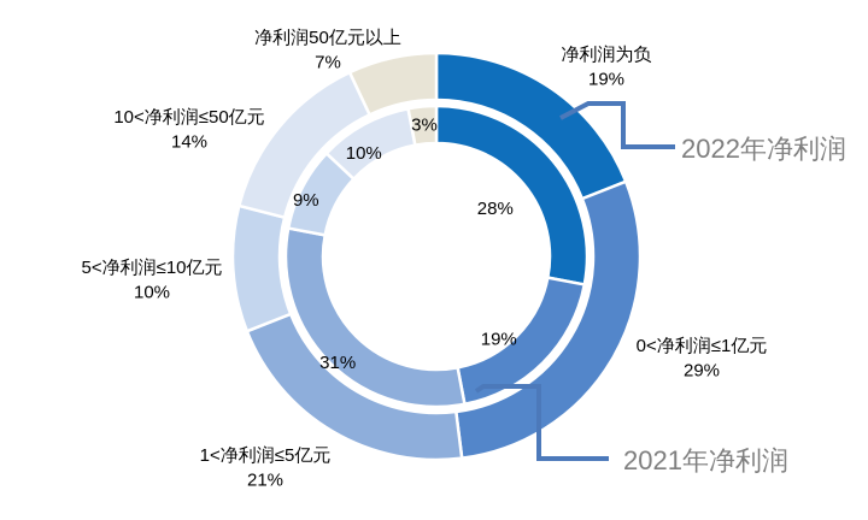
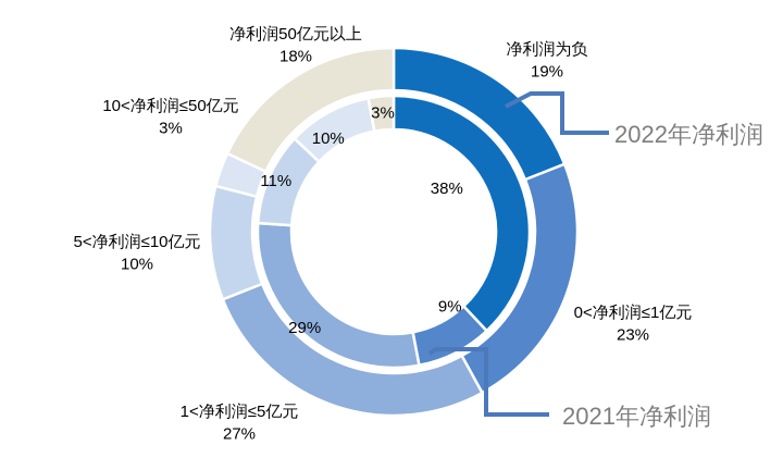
2021年净利润/净利润为负: 28% -> 38%
2022年净利润/0<净利润≤1亿元: 29% -> 23%
2021年净利润/0<净利润≤1亿元: 19% -> 9%
2022年净利润/1<净利润≤5亿元: 21% -> 27%
2021年净利润/1<净利润≤5亿元: 31% -> 29%
2021年净利润/5<净利润≤10亿元: 9% -> 11%
2022年净利润/10<净利润≤50亿元: 14% -> 3%
2022年净利润/净利润50亿元以上: 7% -> 18%
